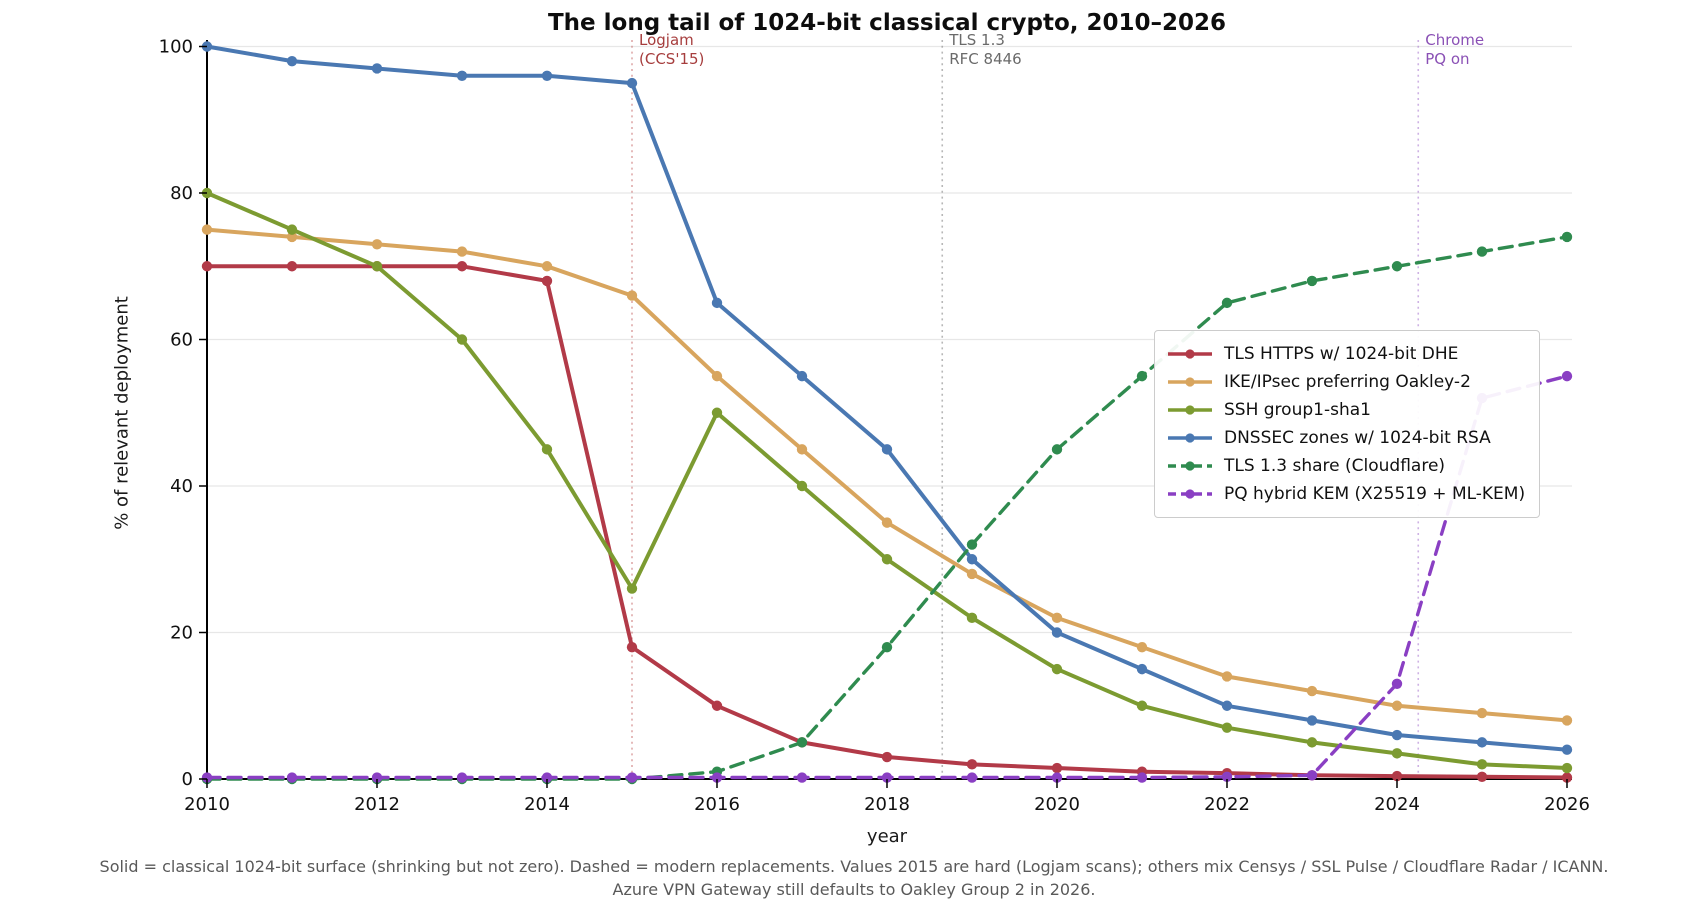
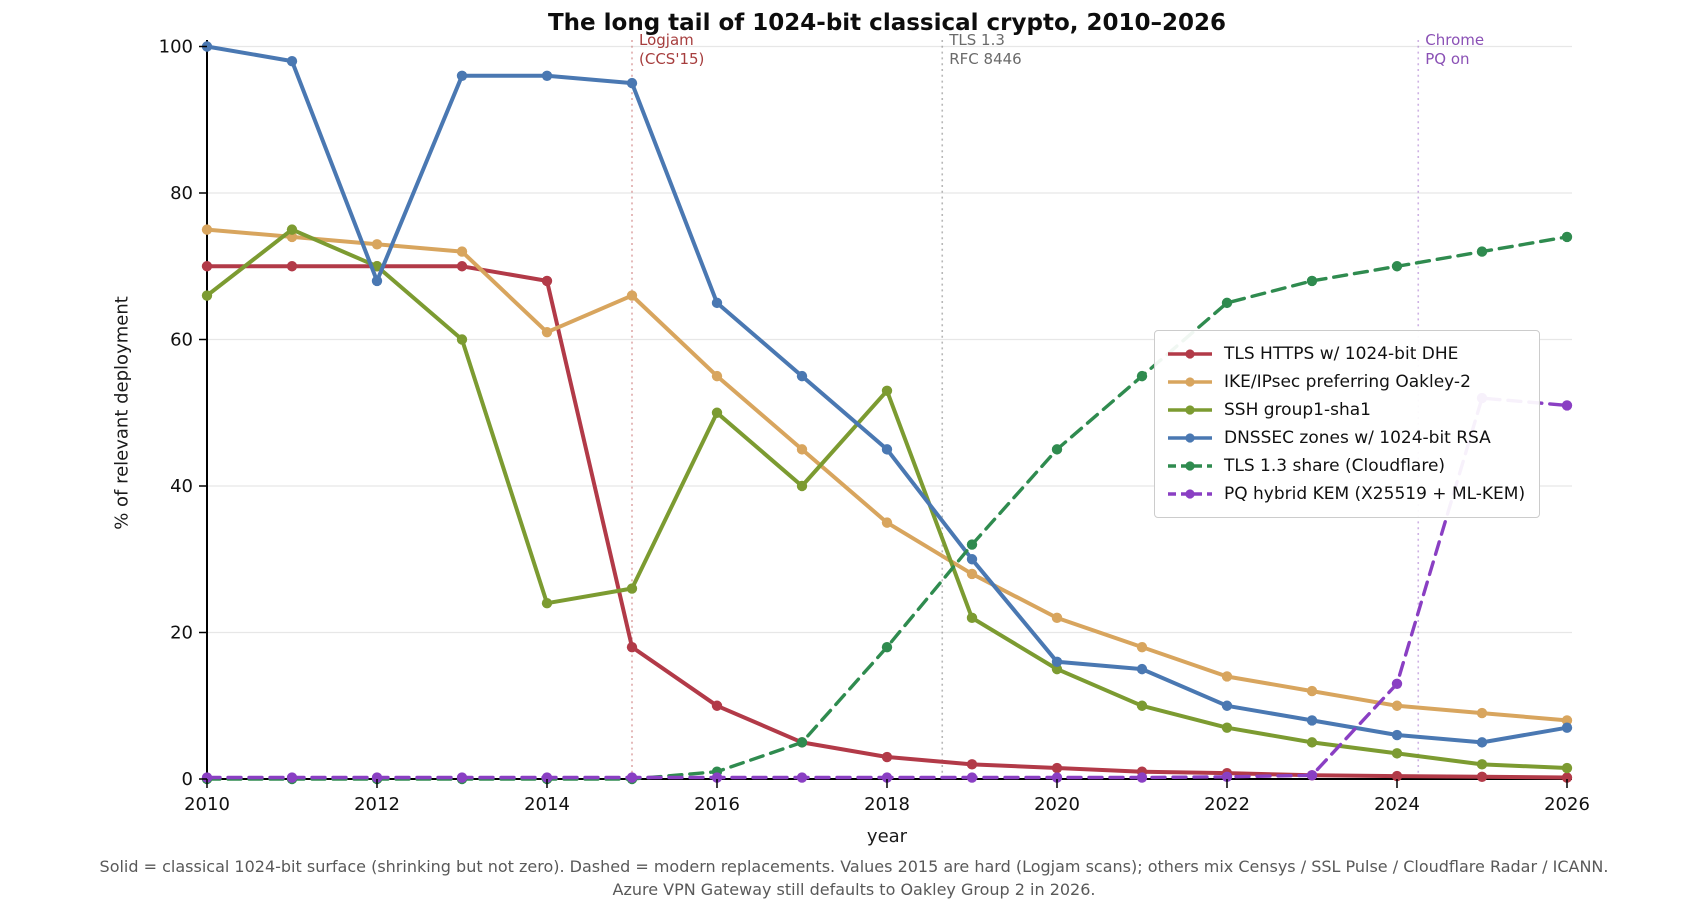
SSH group1-sha1/2010: 80 -> 66
DNSSEC zones w/ 1024-bit RSA/2012: 97 -> 68
IKE/IPsec preferring Oakley-2/2014: 70 -> 61
SSH group1-sha1/2014: 45 -> 24
SSH group1-sha1/2018: 30 -> 53
DNSSEC zones w/ 1024-bit RSA/2020: 20 -> 16
DNSSEC zones w/ 1024-bit RSA/2026: 4 -> 7
PQ hybrid KEM (X25519 + ML-KEM)/2026: 55 -> 51
